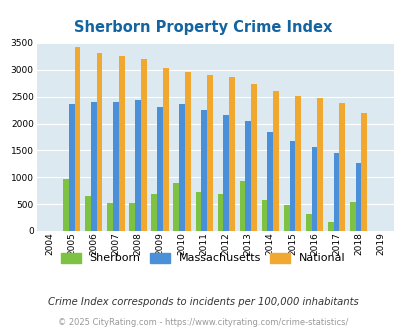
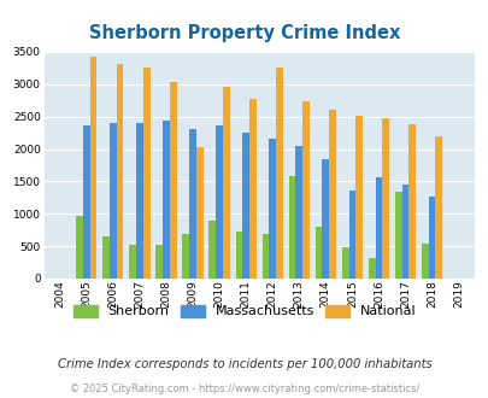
National/2008: 3200 -> 3040
National/2009: 3030 -> 2020
National/2011: 2900 -> 2780
National/2012: 2870 -> 3260
Sherborn/2013: 930 -> 1580
Sherborn/2014: 570 -> 800
Massachusetts/2015: 1680 -> 1360
Sherborn/2017: 160 -> 1340
